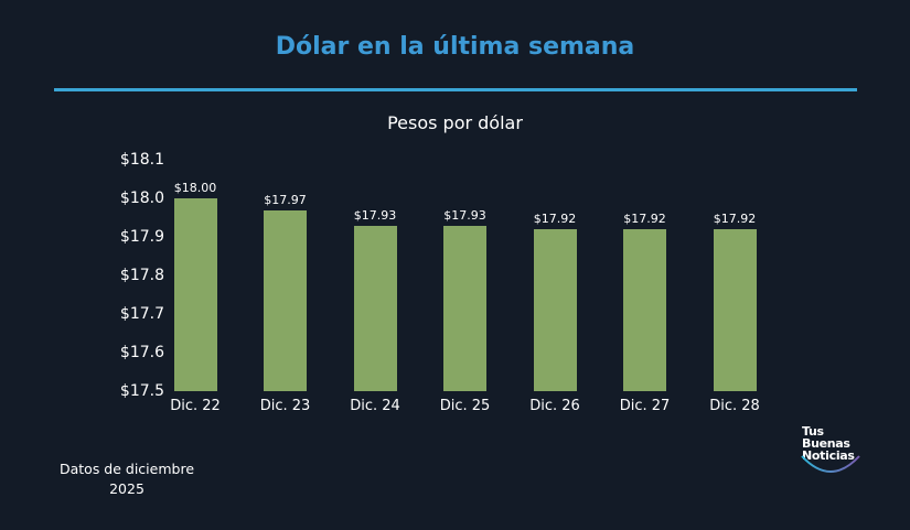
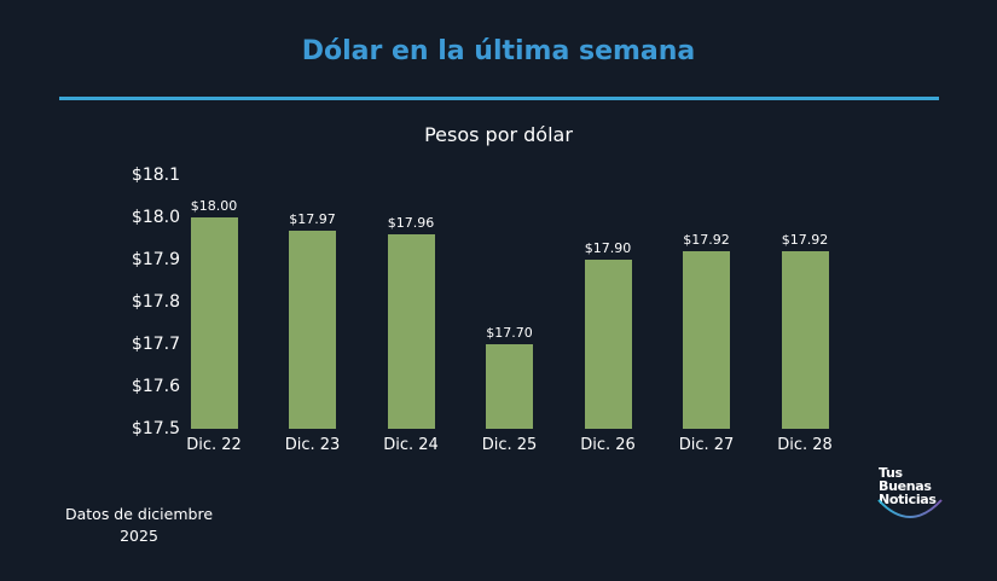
Dic. 24: $17.93 -> $17.96
Dic. 25: $17.93 -> $17.70
Dic. 26: $17.92 -> $17.90
